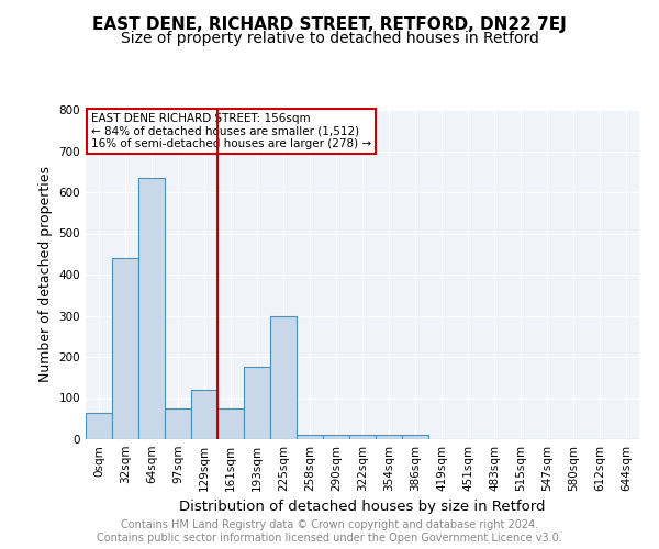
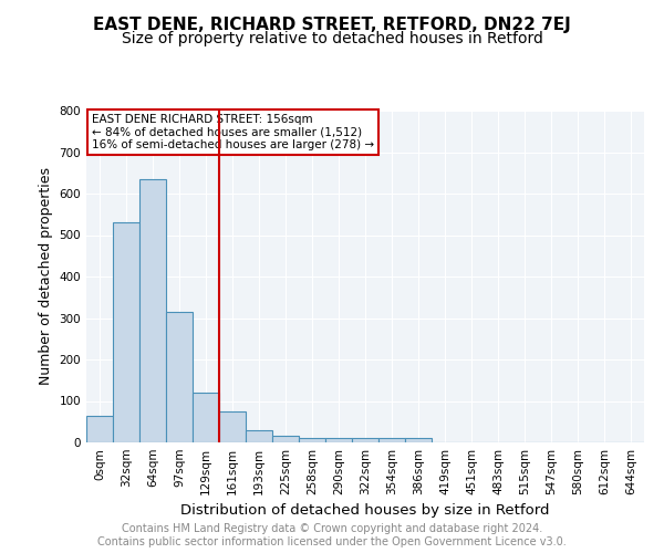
32sqm: 440 -> 530
97sqm: 75 -> 315
193sqm: 175 -> 30
225sqm: 300 -> 15
